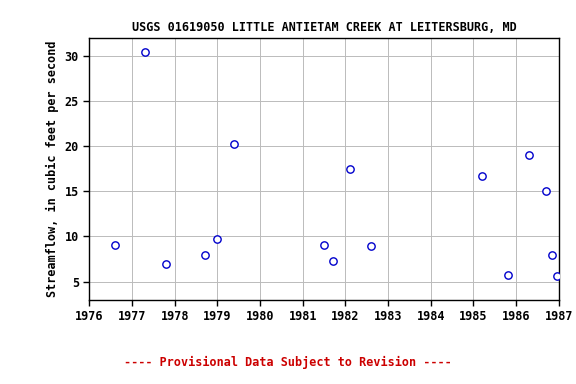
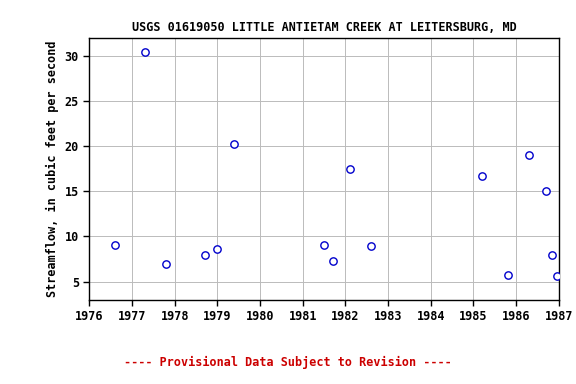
1979: 9.7 -> 8.6
